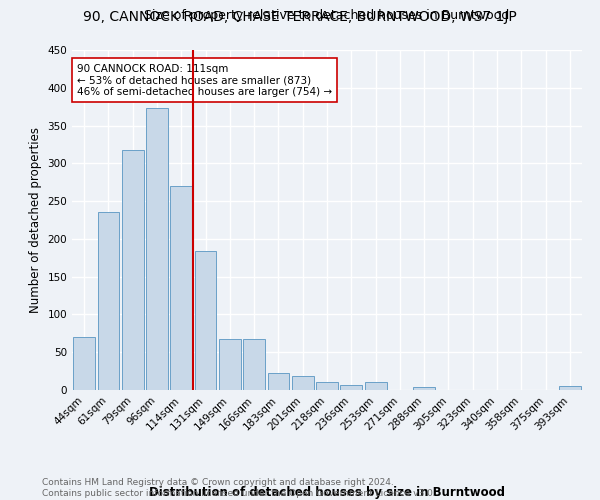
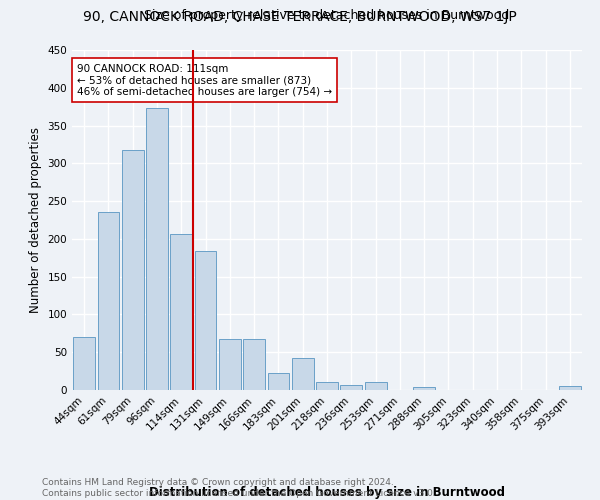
114sqm: 270 -> 206
201sqm: 18 -> 42
